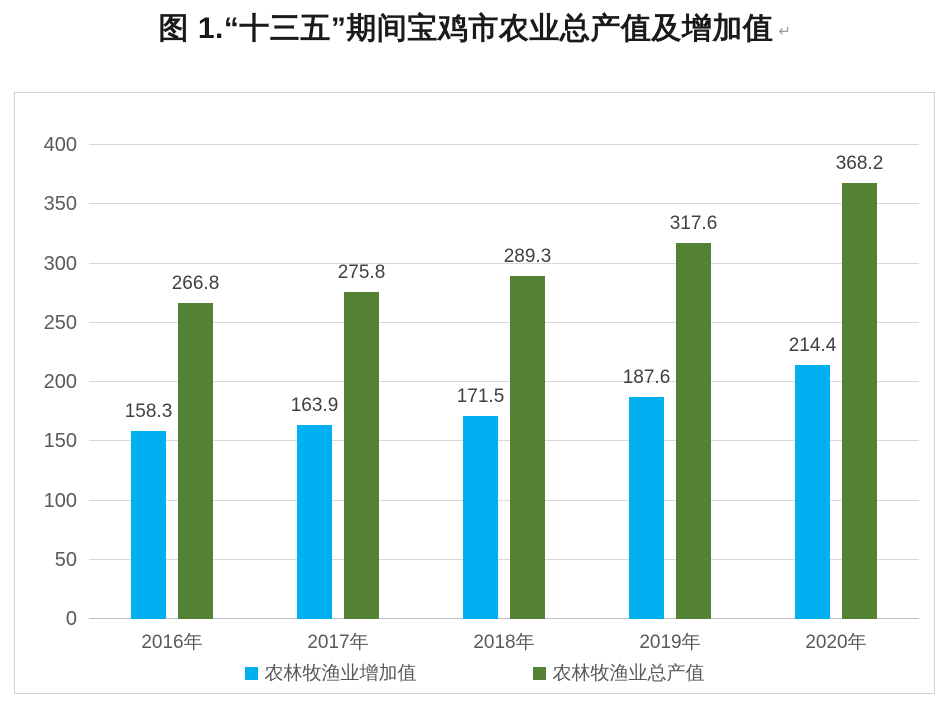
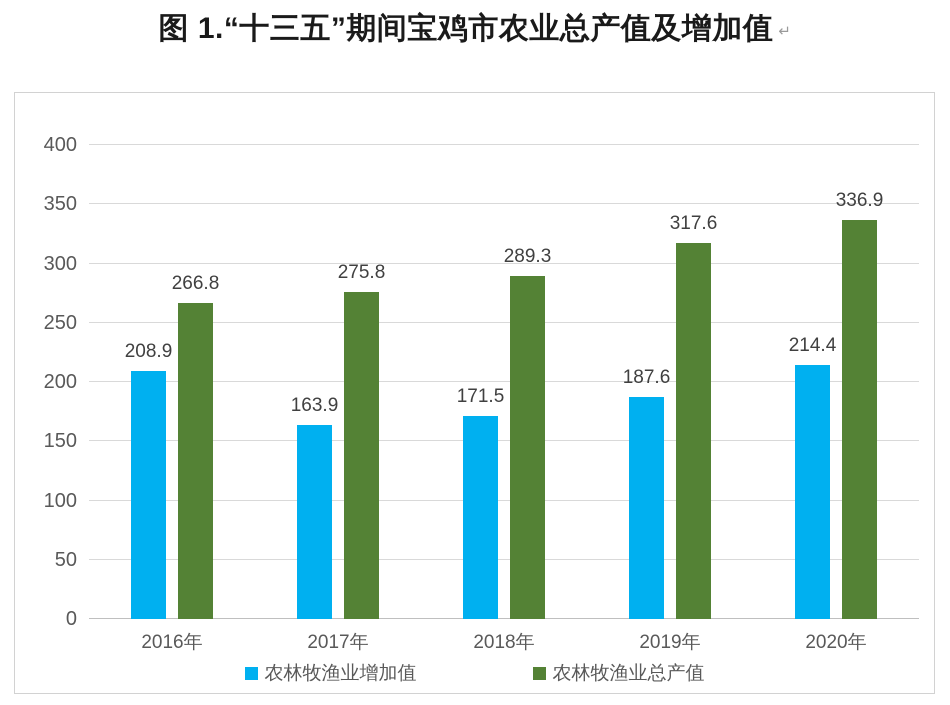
农林牧渔业增加值/2016年: 158.3 -> 208.9
农林牧渔业总产值/2020年: 368.2 -> 336.9
